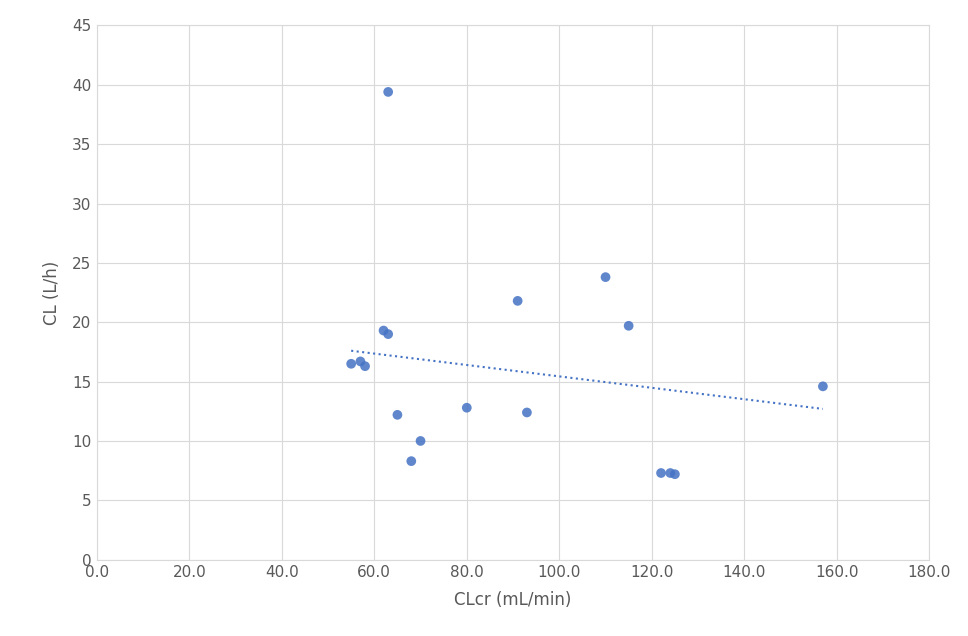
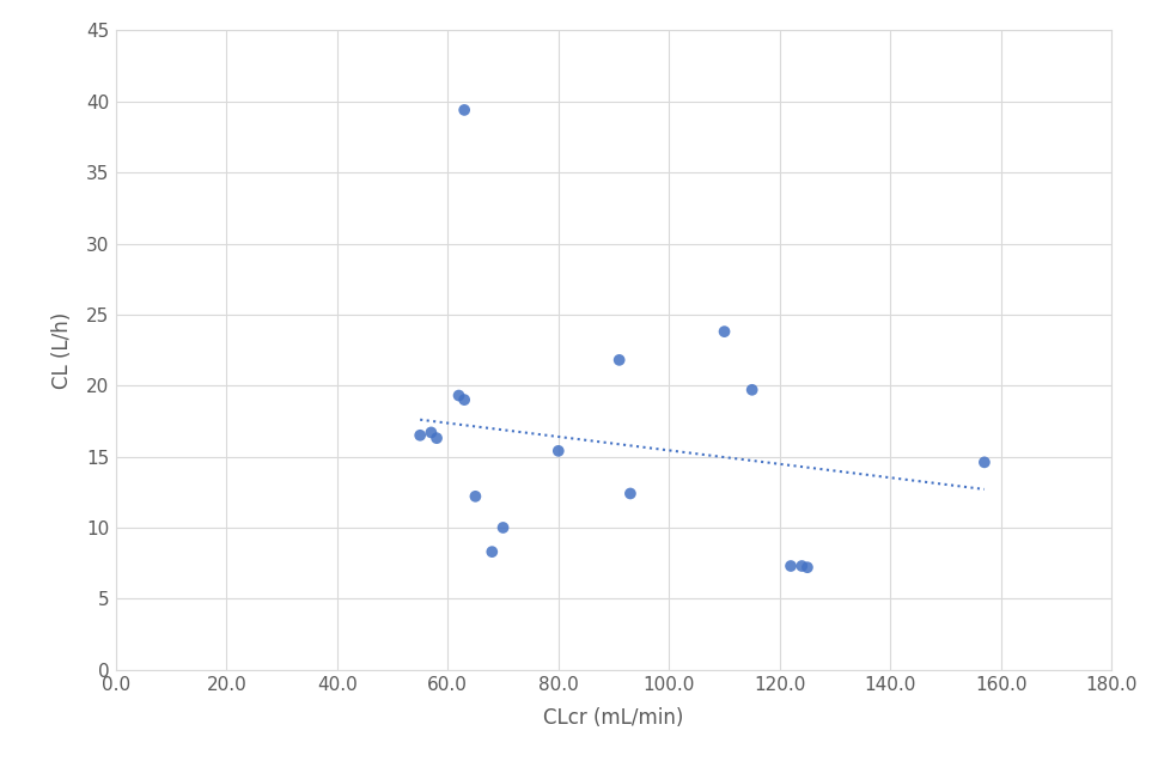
80.0: 12.8 -> 15.4
